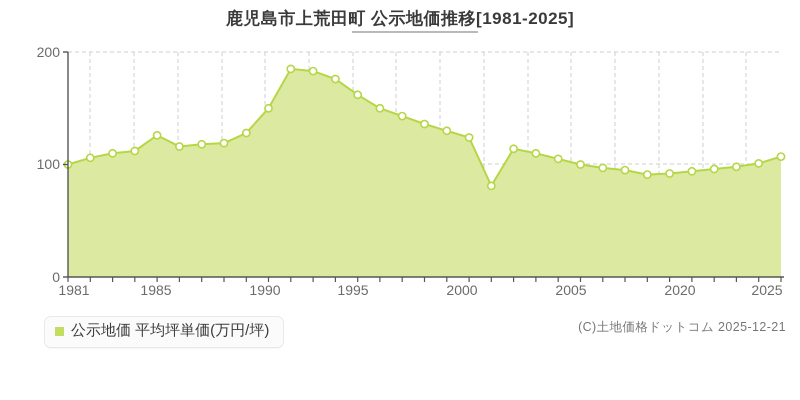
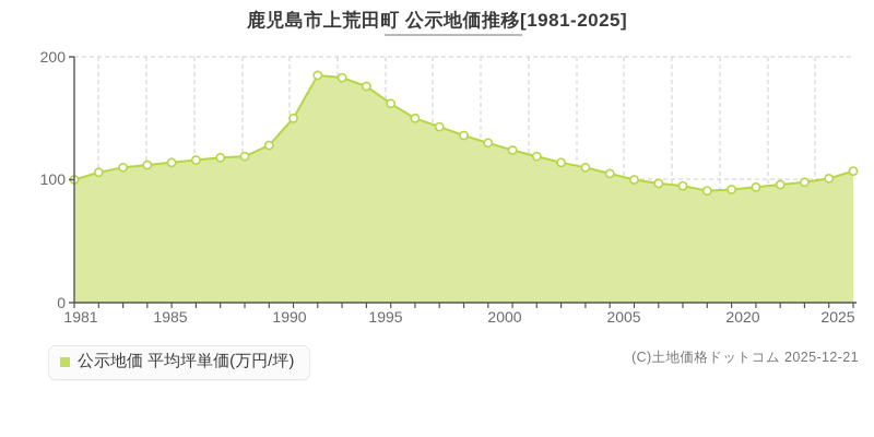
1985: 126 -> 114
2000: 81 -> 119
